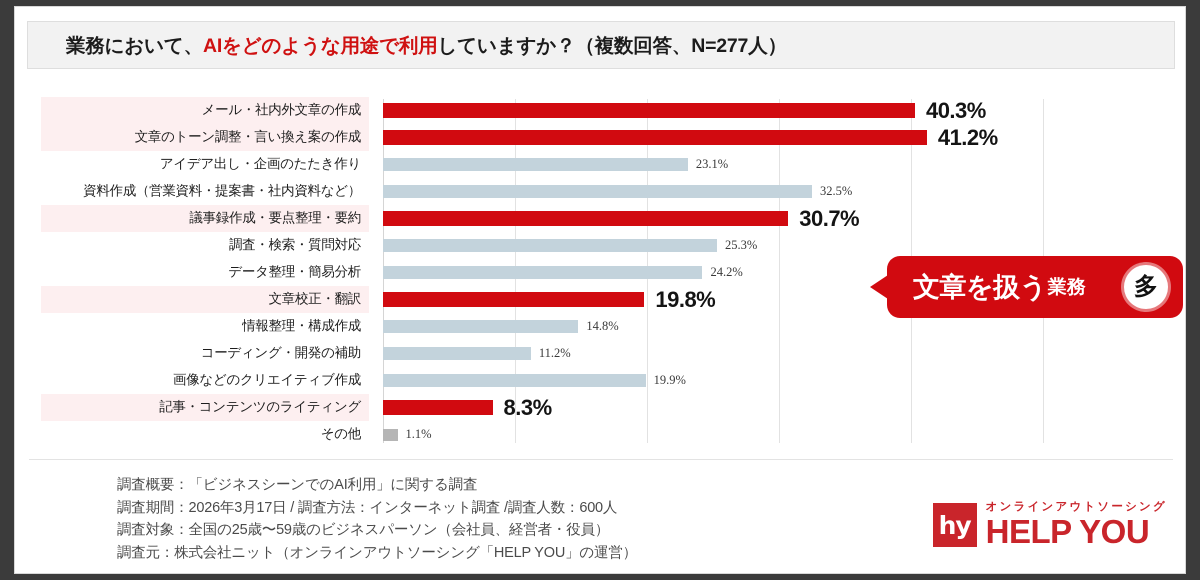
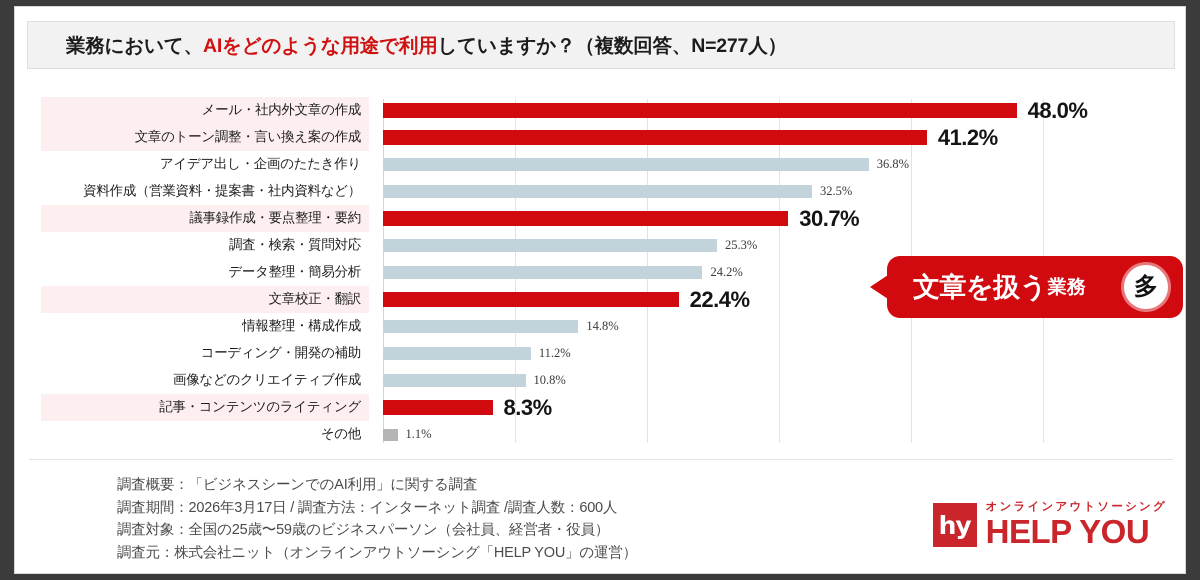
メール・社内外文章の作成: 40.3% -> 48.0%
アイデア出し・企画のたたき作り: 23.1% -> 36.8%
文章校正・翻訳: 19.8% -> 22.4%
画像などのクリエイティブ作成: 19.9% -> 10.8%
